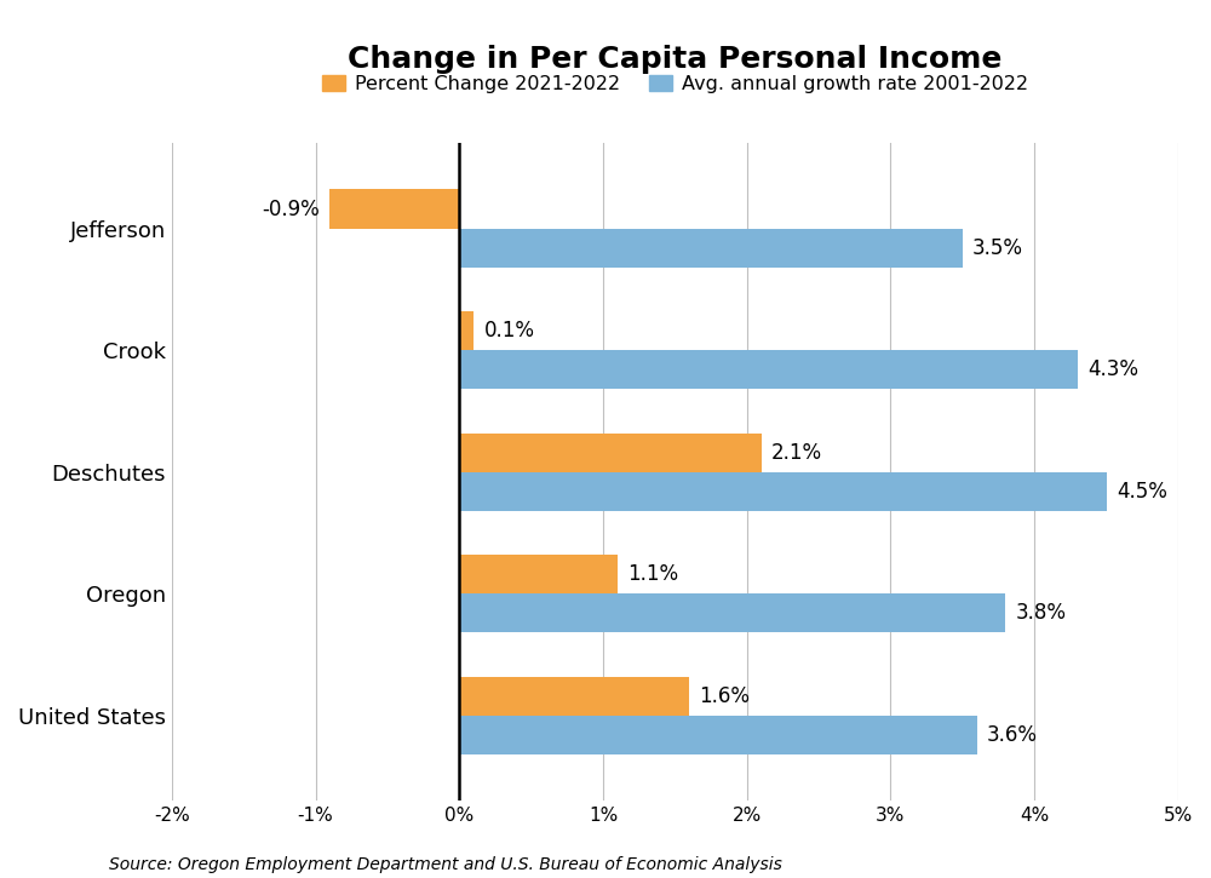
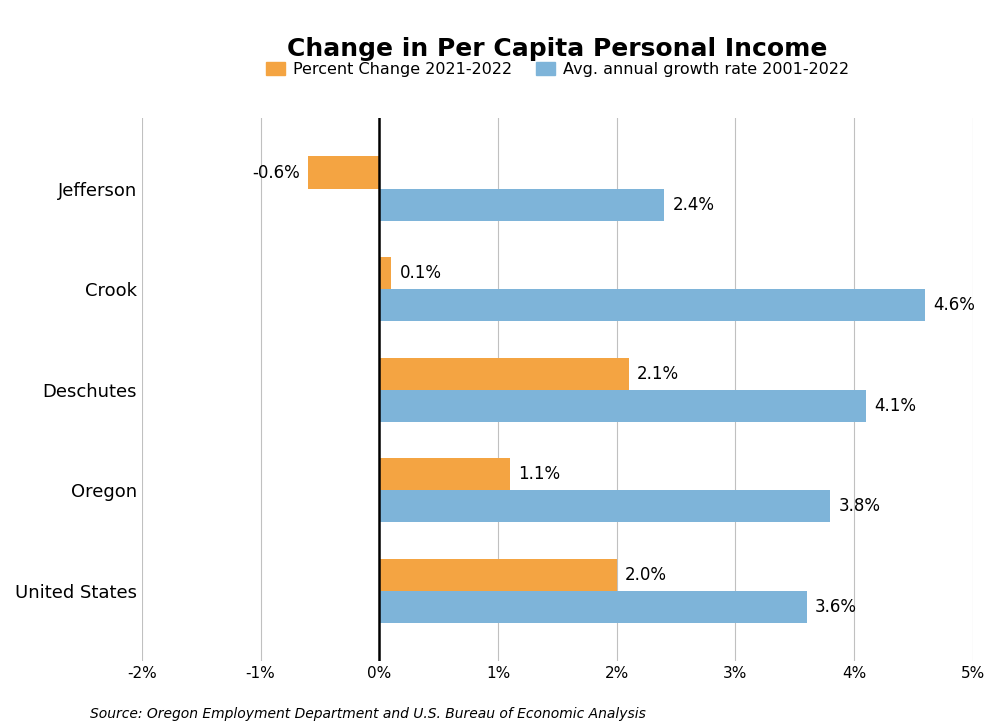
Percent Change 2021-2022/Jefferson: -0.9% -> -0.6%
Avg. annual growth rate 2001-2022/Jefferson: 3.5% -> 2.4%
Avg. annual growth rate 2001-2022/Crook: 4.3% -> 4.6%
Avg. annual growth rate 2001-2022/Deschutes: 4.5% -> 4.1%
Percent Change 2021-2022/United States: 1.6% -> 2.0%
